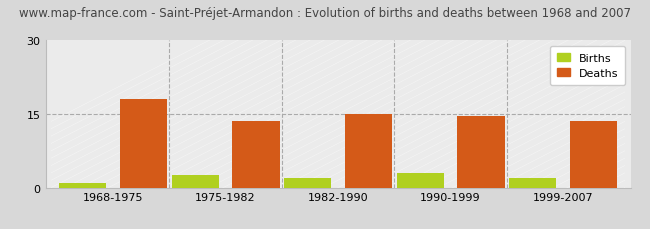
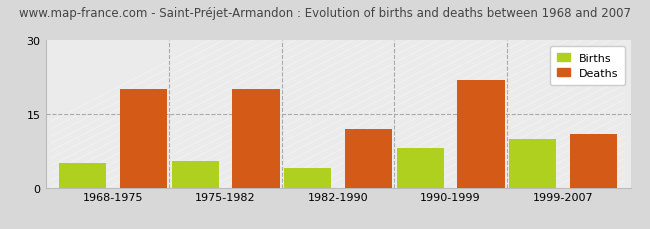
Births/1968-1975: 1.0 -> 5.0
Deaths/1968-1975: 18.0 -> 20.0
Births/1975-1982: 2.5 -> 5.5
Deaths/1975-1982: 13.5 -> 20.0
Births/1982-1990: 2.0 -> 4.0
Deaths/1982-1990: 15.0 -> 12.0
Births/1990-1999: 3.0 -> 8.0
Deaths/1990-1999: 14.5 -> 22.0
Births/1999-2007: 2.0 -> 10.0
Deaths/1999-2007: 13.5 -> 11.0
